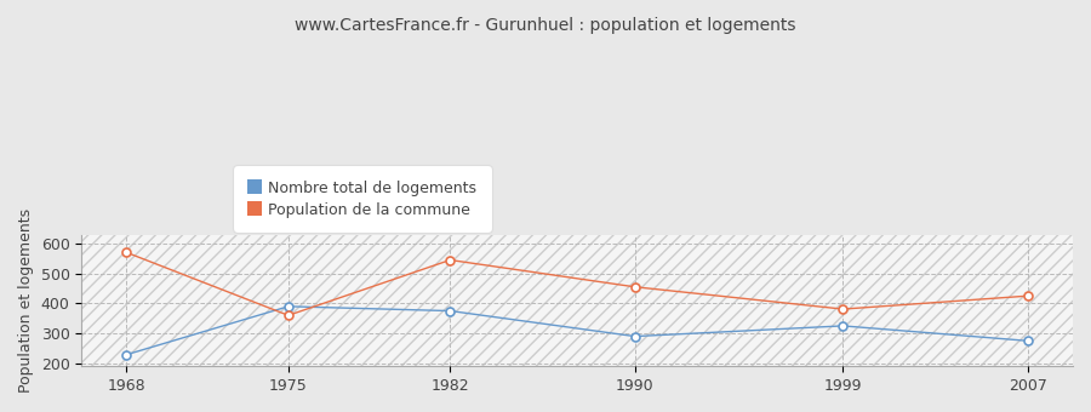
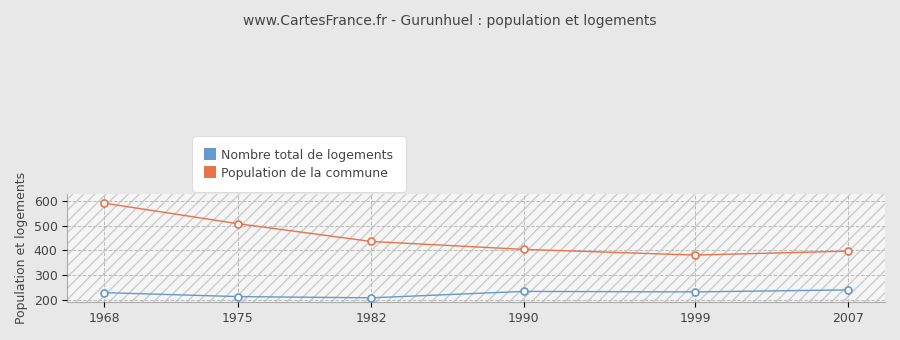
Population de la commune/1968: 570 -> 591
Nombre total de logements/1975: 390 -> 213
Population de la commune/1975: 360 -> 508
Nombre total de logements/1982: 375 -> 208
Population de la commune/1982: 545 -> 436
Nombre total de logements/1990: 290 -> 234
Population de la commune/1990: 455 -> 404
Nombre total de logements/1999: 325 -> 232
Nombre total de logements/2007: 275 -> 240
Population de la commune/2007: 425 -> 397
